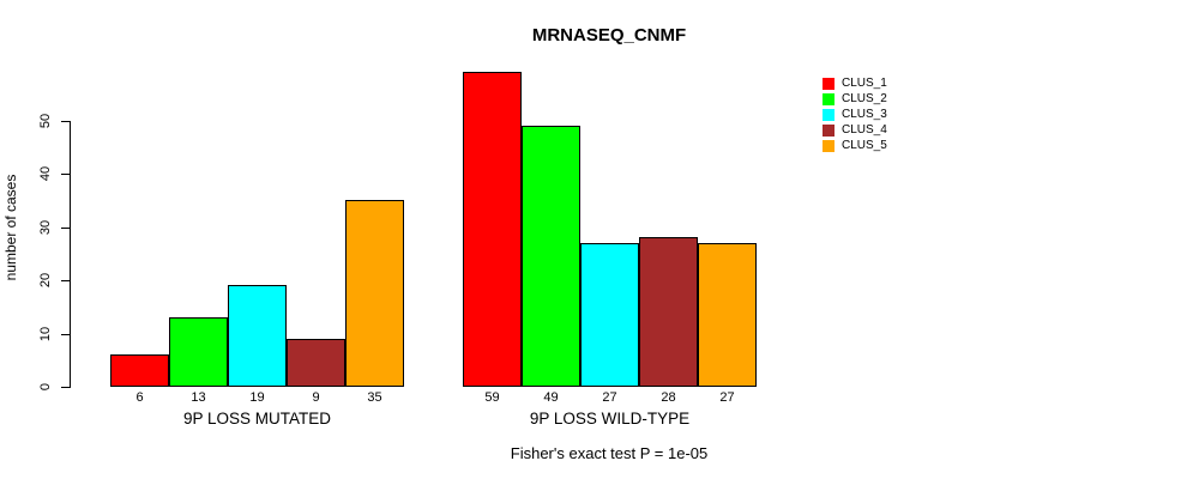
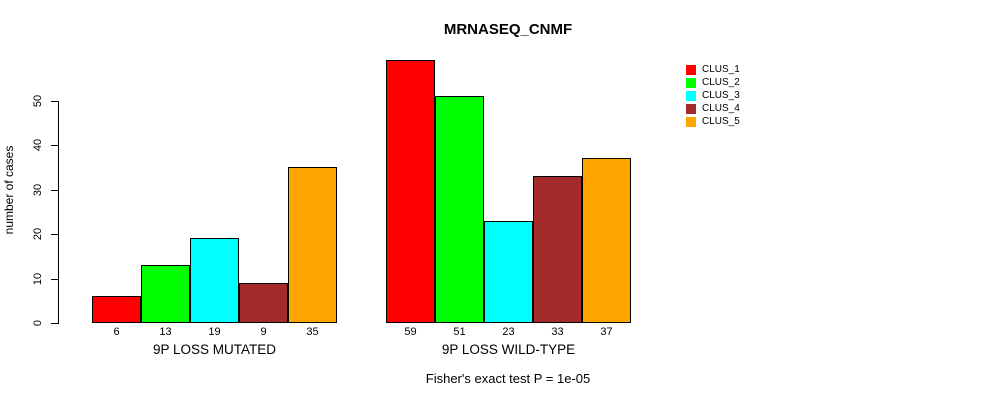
CLUS_2/9P LOSS WILD-TYPE: 49 -> 51
CLUS_3/9P LOSS WILD-TYPE: 27 -> 23
CLUS_4/9P LOSS WILD-TYPE: 28 -> 33
CLUS_5/9P LOSS WILD-TYPE: 27 -> 37
